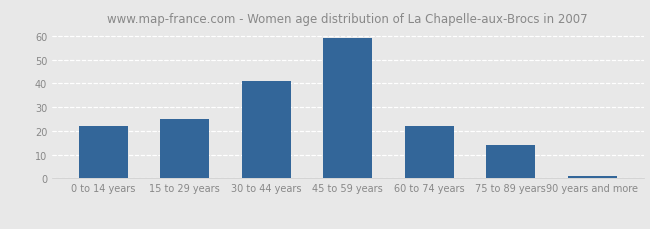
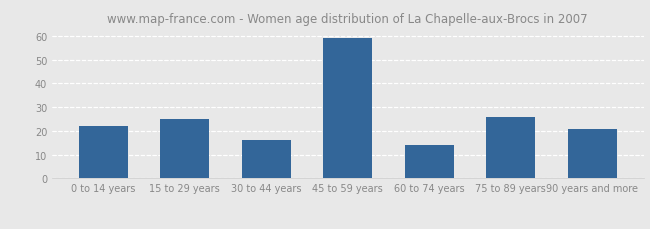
30 to 44 years: 41 -> 16
60 to 74 years: 22 -> 14
75 to 89 years: 14 -> 26
90 years and more: 1 -> 21
